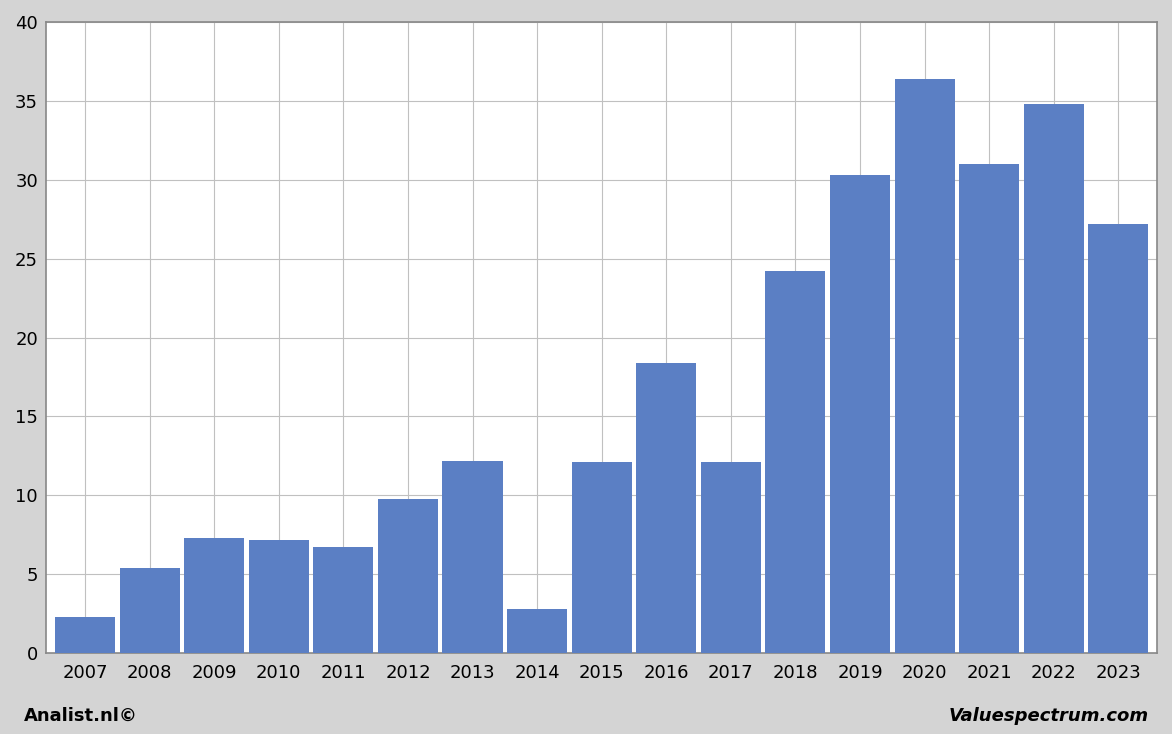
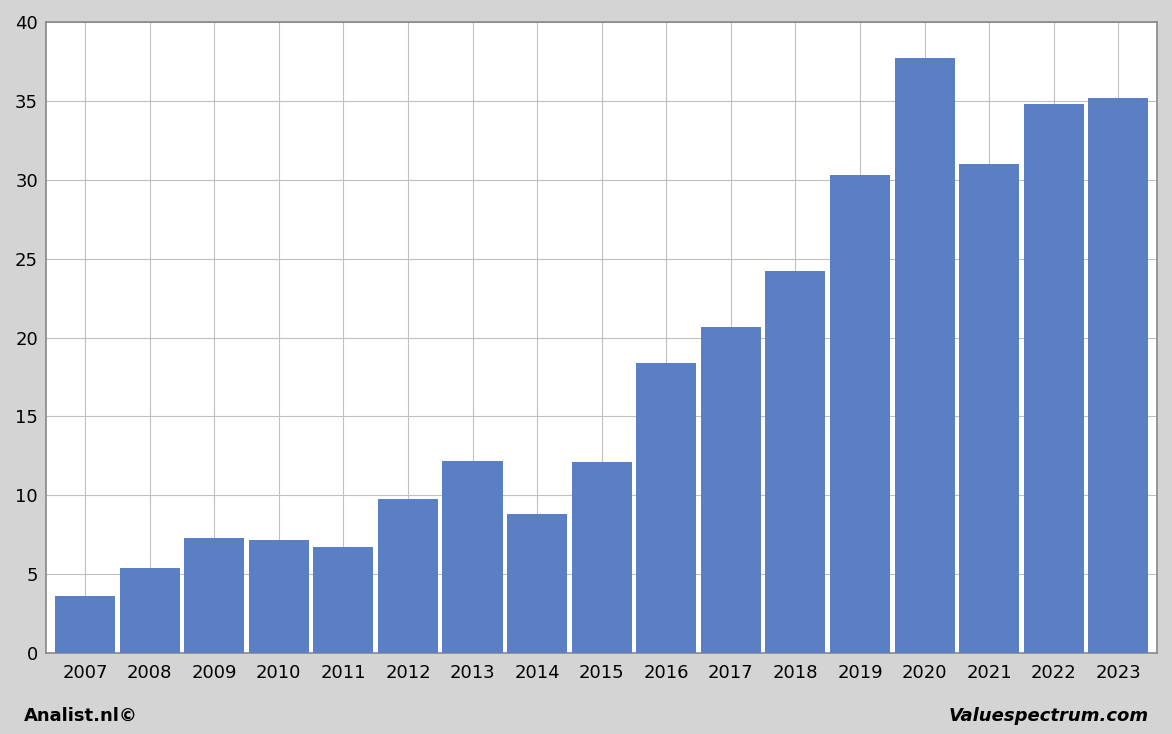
2007: 2.3 -> 3.6
2014: 2.8 -> 8.8
2017: 12.1 -> 20.7
2020: 36.4 -> 37.7
2023: 27.2 -> 35.2
